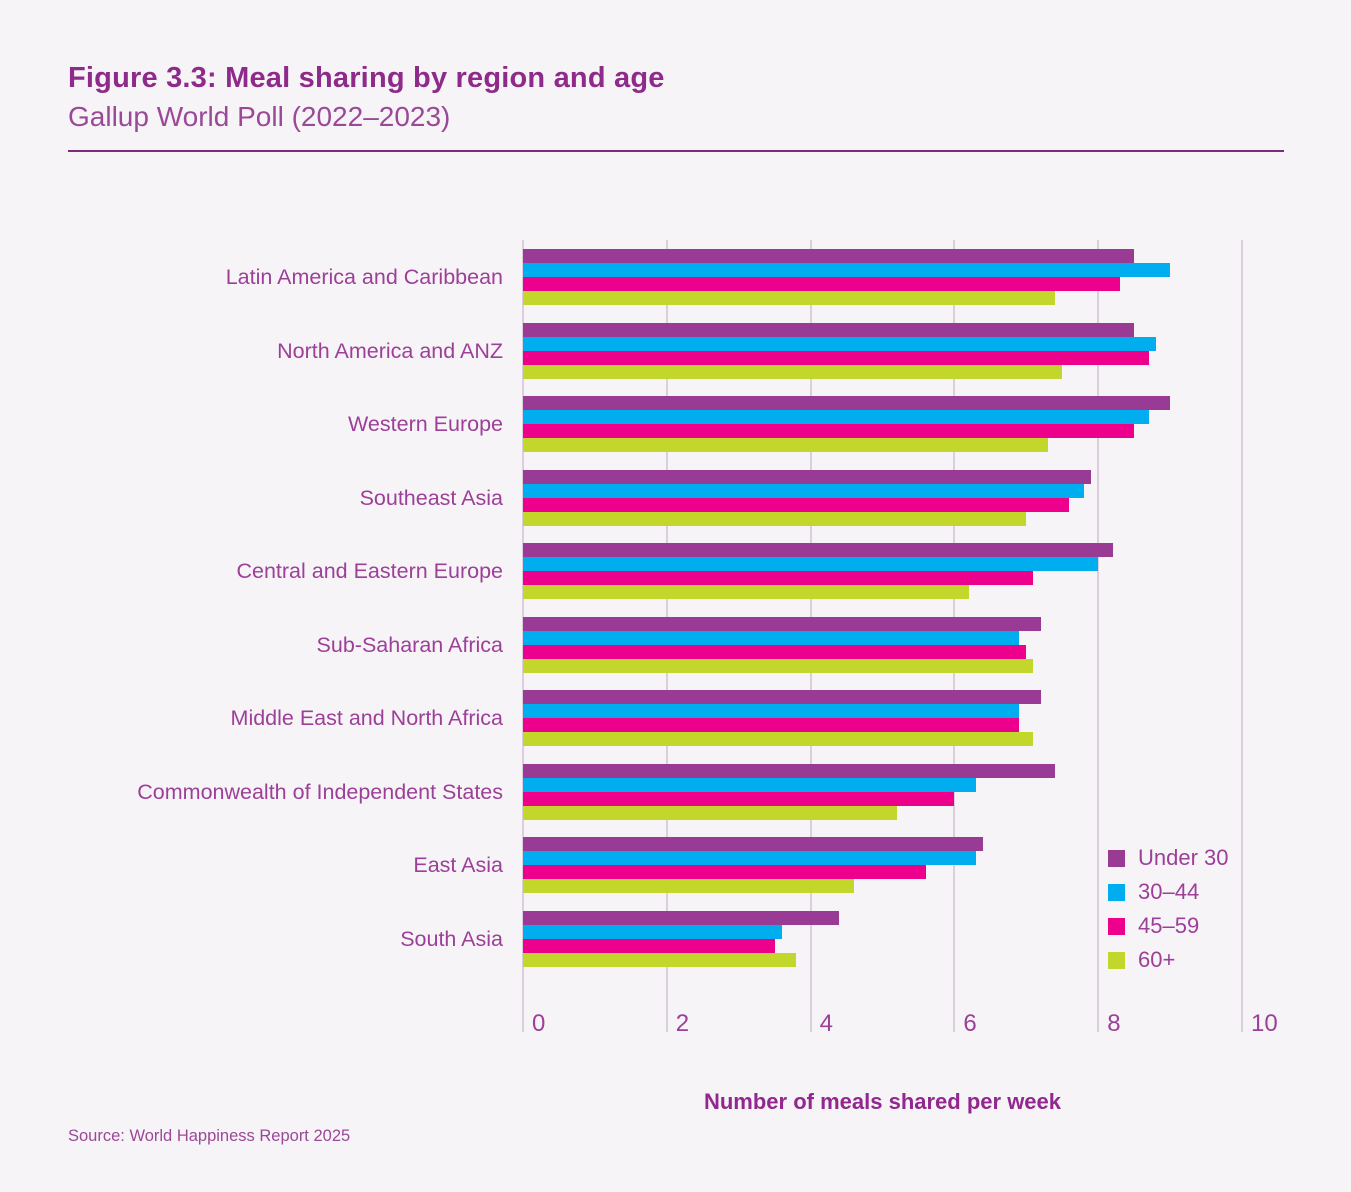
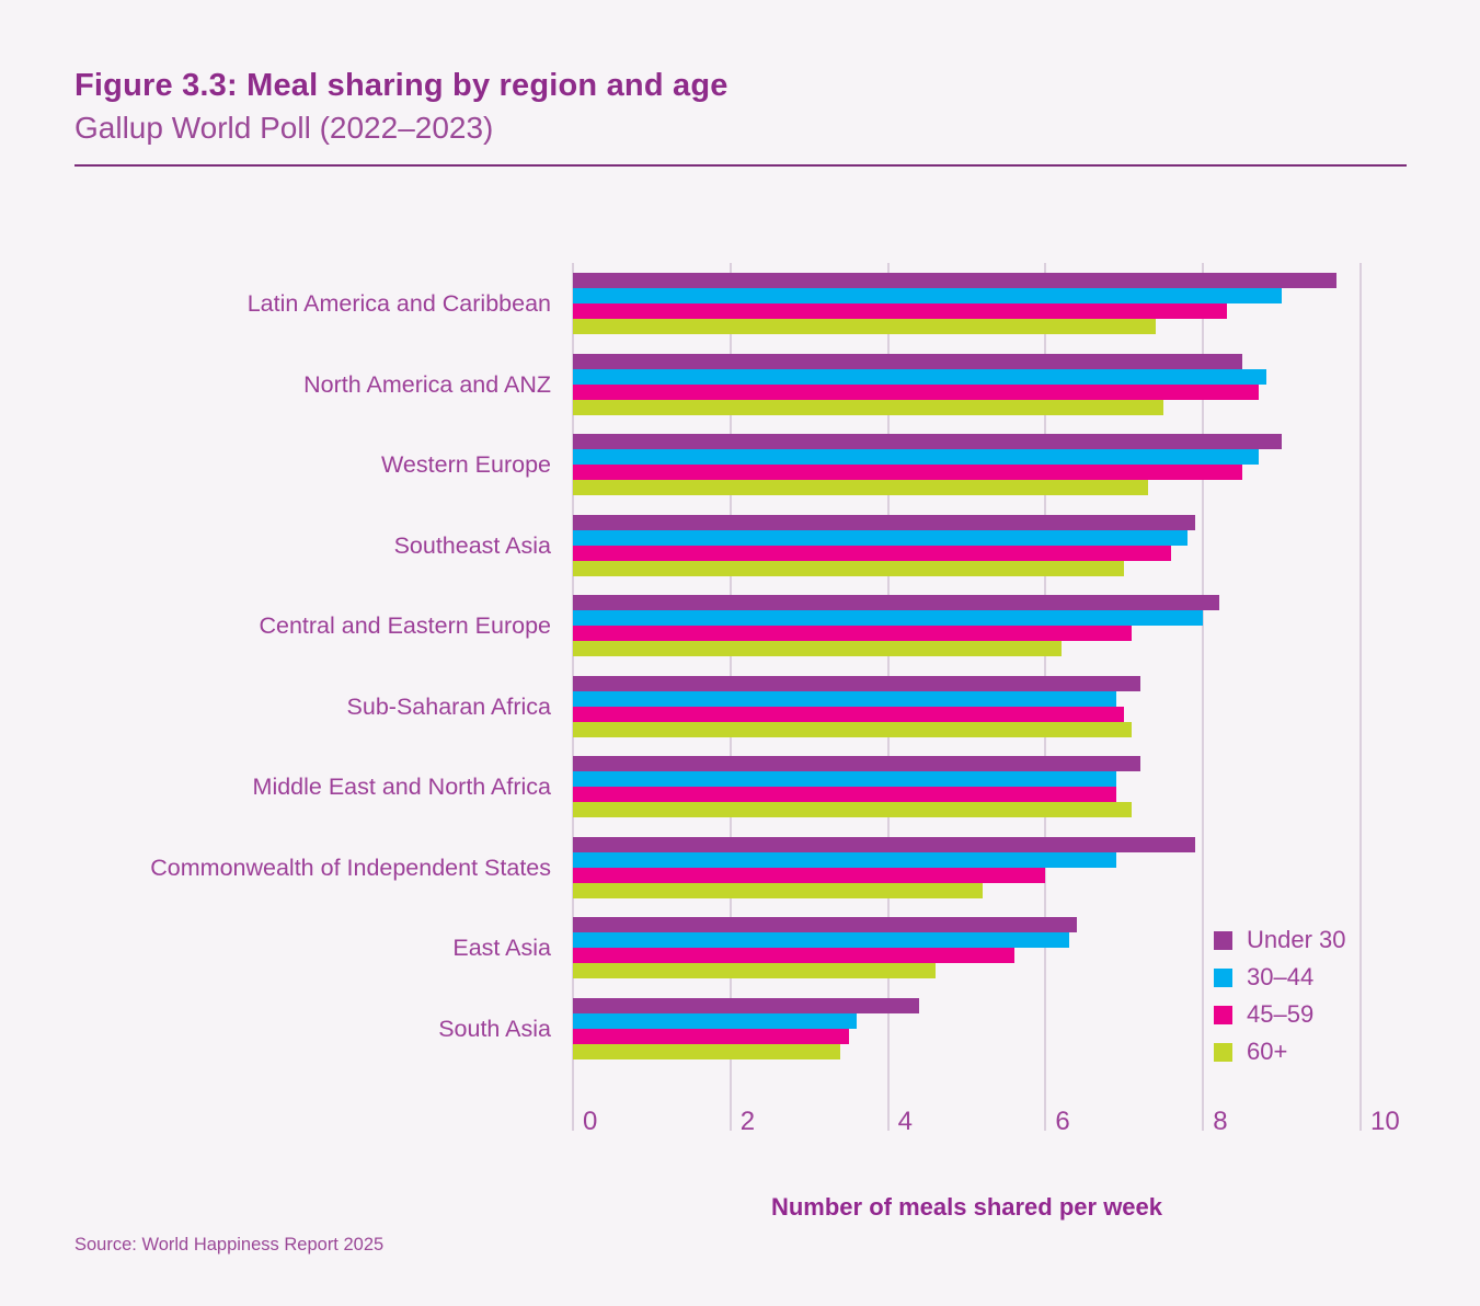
Under 30/Latin America and Caribbean: 8.5 -> 9.7
Under 30/Commonwealth of Independent States: 7.4 -> 7.9
30–44/Commonwealth of Independent States: 6.3 -> 6.9
60+/South Asia: 3.8 -> 3.4
